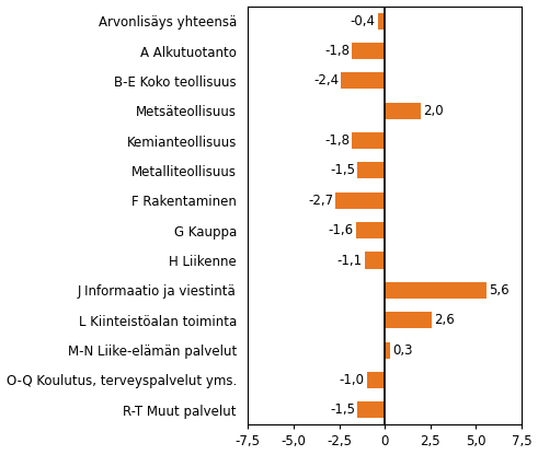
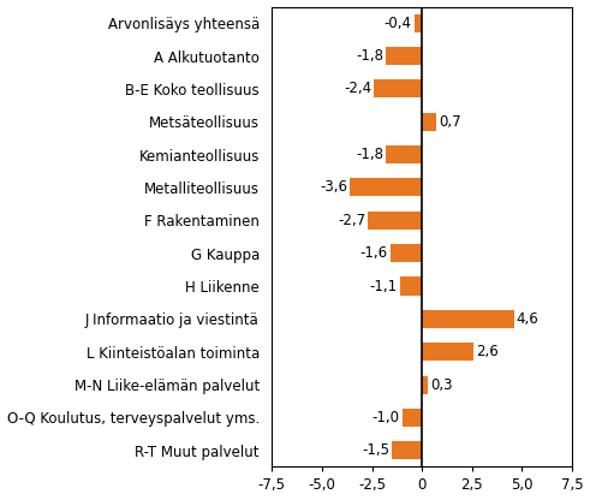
Metsäteollisuus: 2,0 -> 0,7
Metalliteollisuus: -1,5 -> -3,6
J Informaatio ja viestintä: 5,6 -> 4,6
